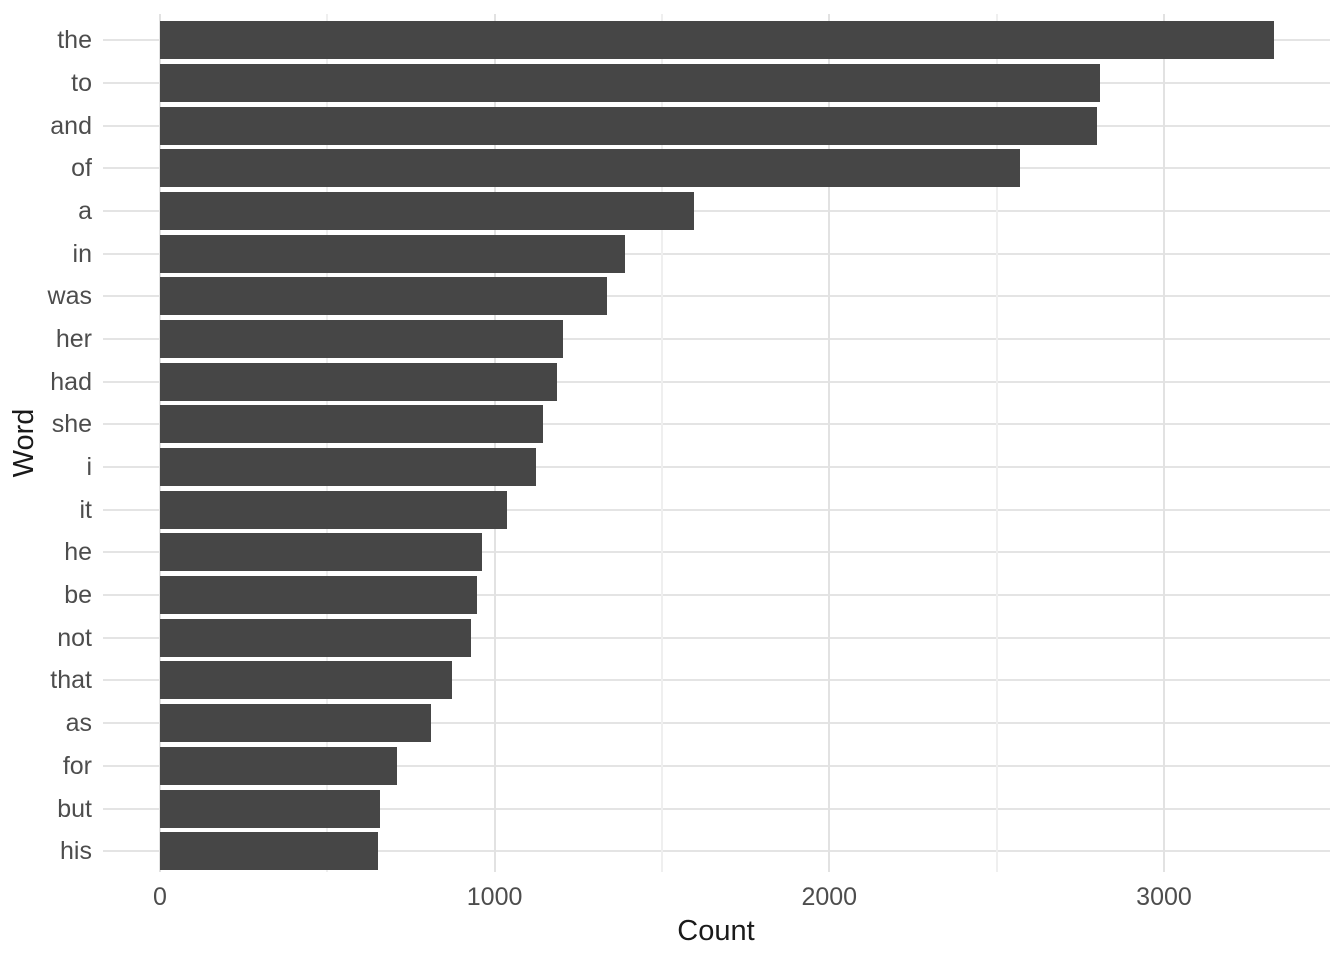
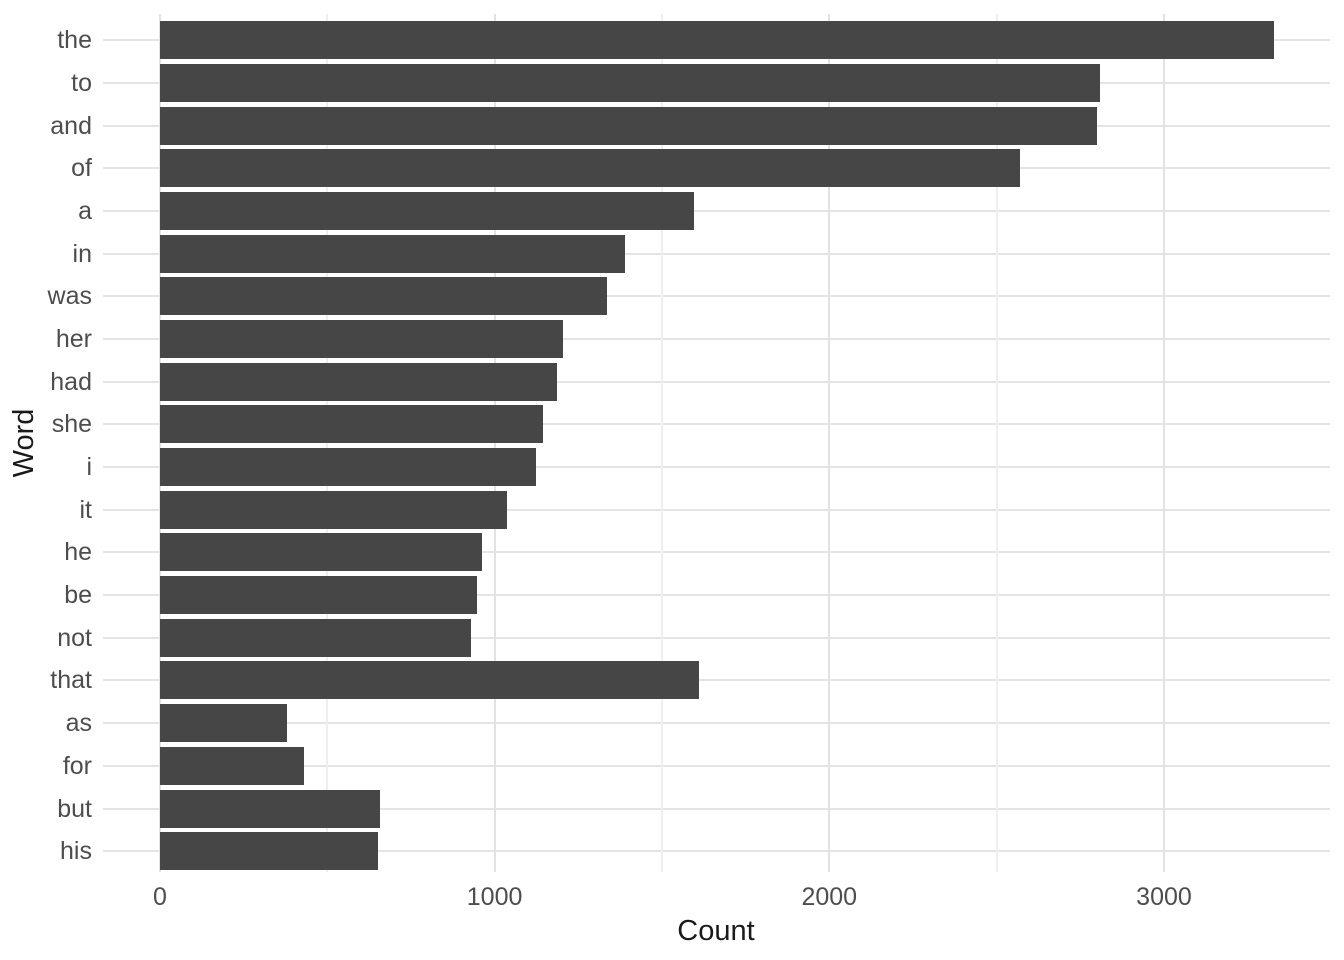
that: 870 -> 1610
as: 810 -> 380
for: 710 -> 430
